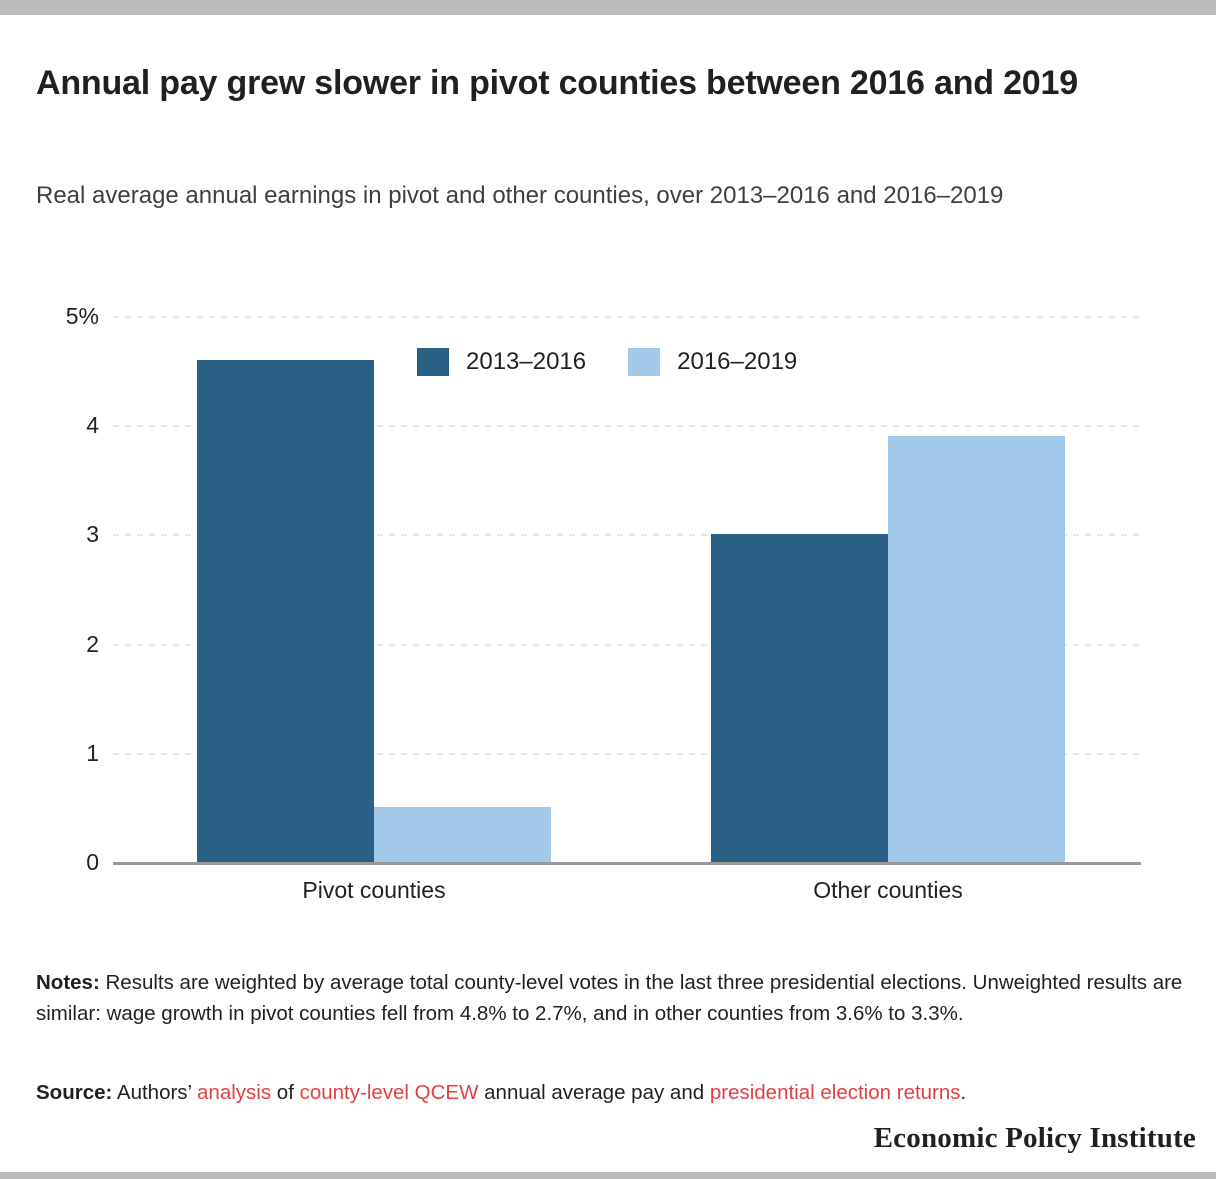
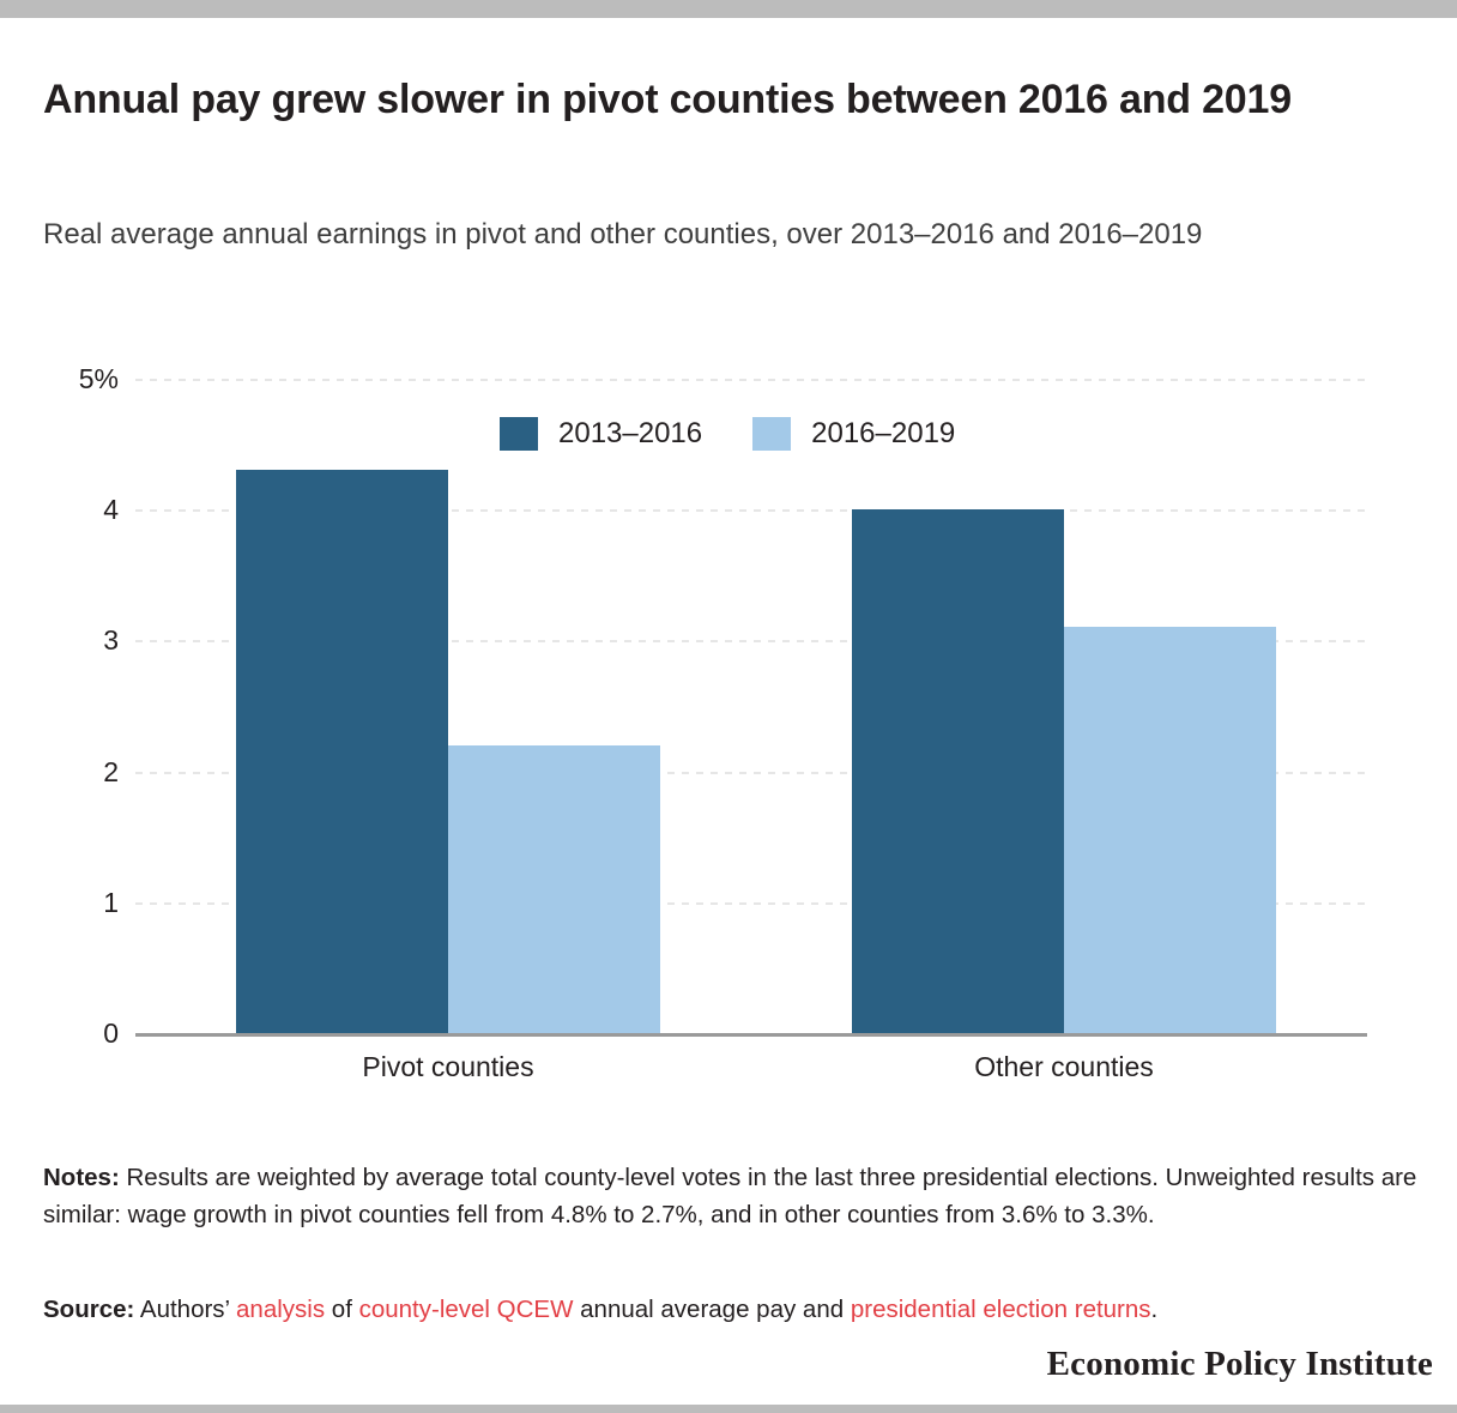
2013–2016/Pivot counties: 4.6% -> 4.3%
2016–2019/Pivot counties: 0.5% -> 2.2%
2013–2016/Other counties: 3.0% -> 4.0%
2016–2019/Other counties: 3.9% -> 3.1%
